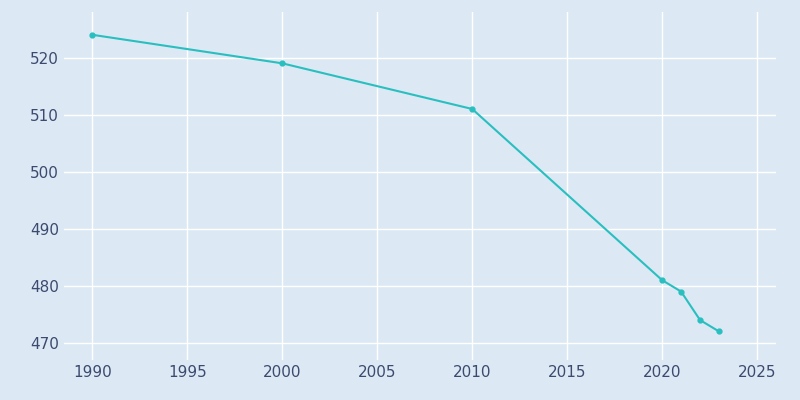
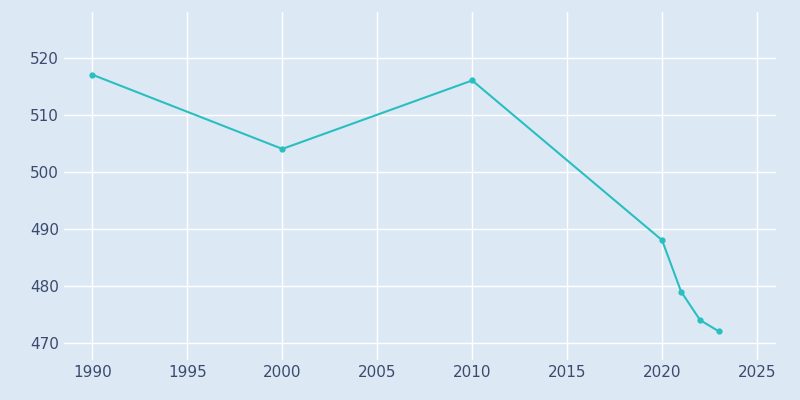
1990: 524 -> 517
2000: 519 -> 504
2010: 511 -> 516
2020: 481 -> 488
